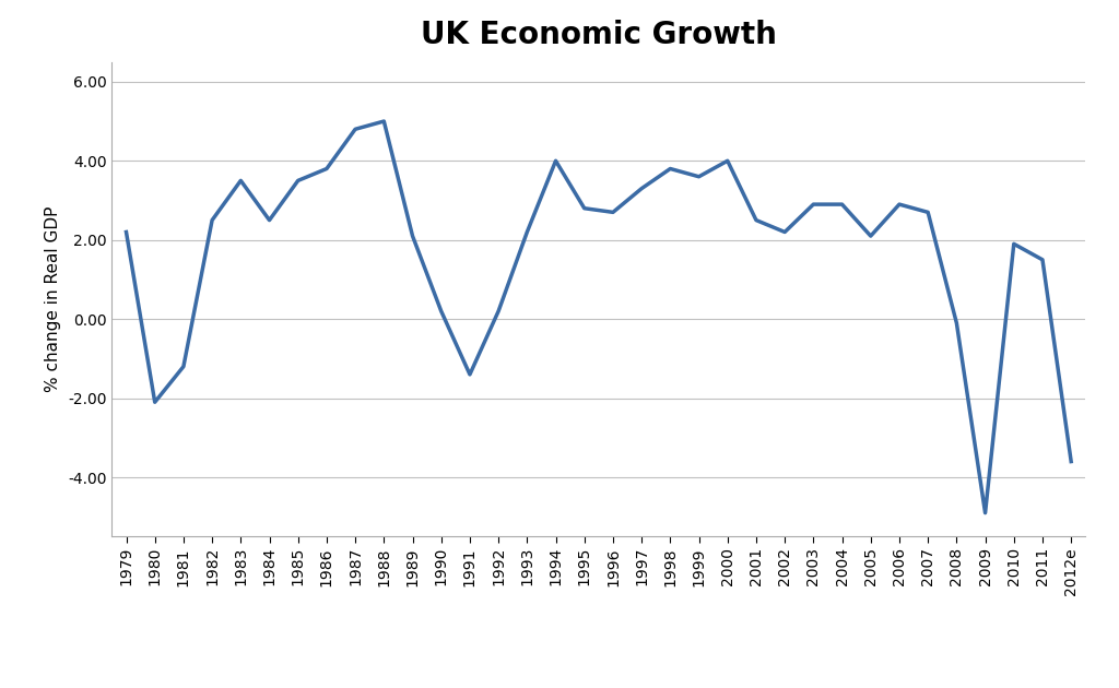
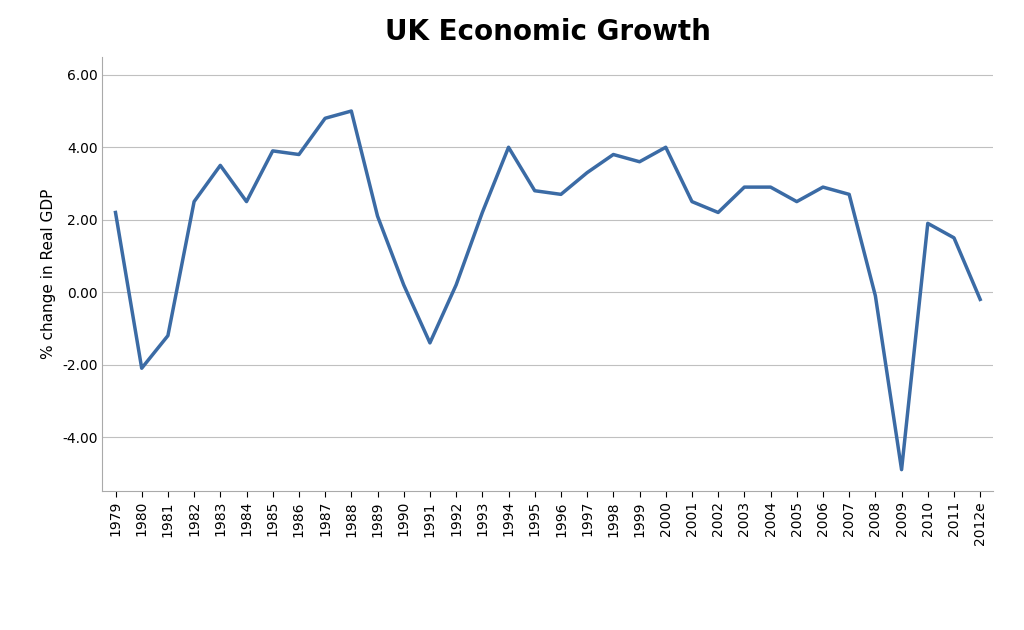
1985: 3.5 -> 3.9
2005: 2.1 -> 2.5
2012e: -3.6 -> -0.2
